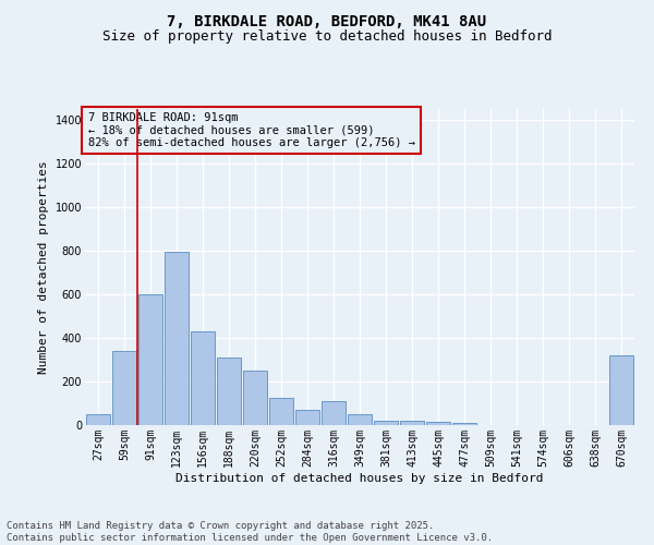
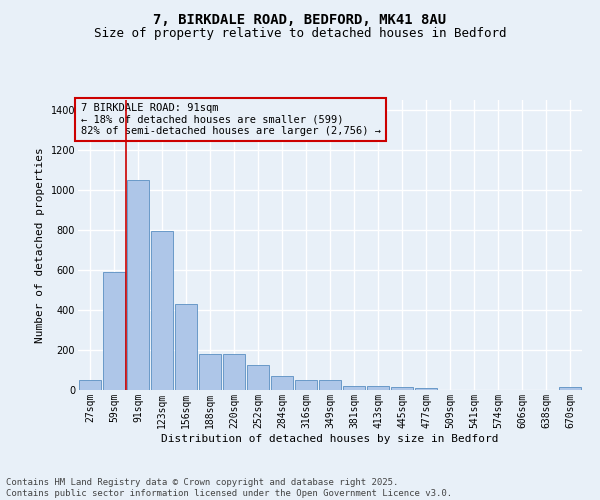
59sqm: 340 -> 590
91sqm: 600 -> 1050
188sqm: 310 -> 180
220sqm: 250 -> 180
316sqm: 110 -> 50
670sqm: 320 -> 10
